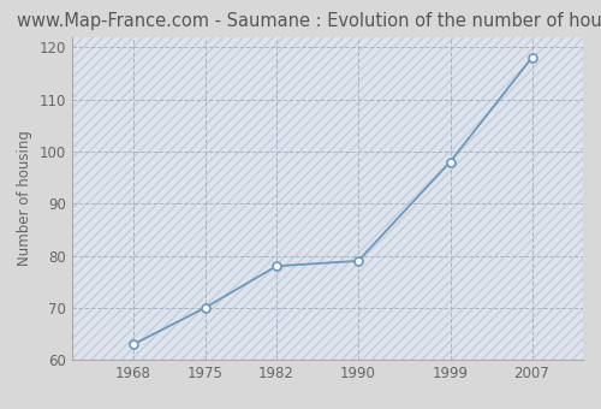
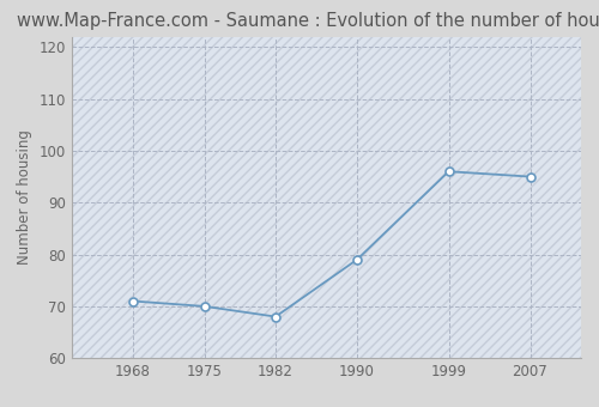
1968: 63 -> 71
1982: 78 -> 68
1999: 98 -> 96
2007: 118 -> 95
